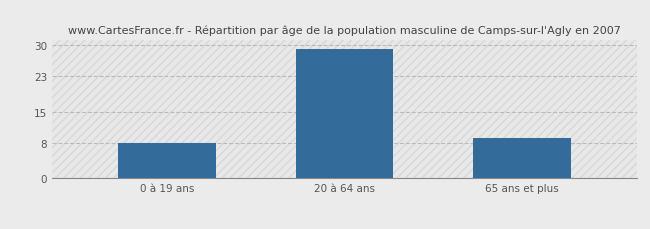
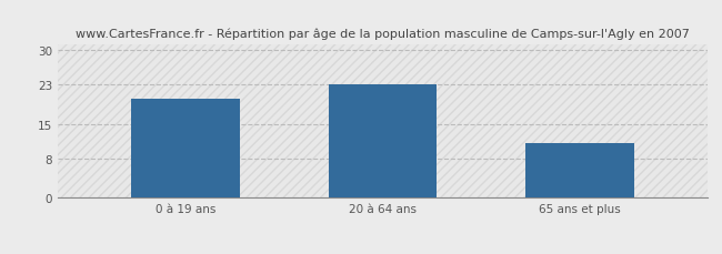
0 à 19 ans: 8 -> 20
20 à 64 ans: 29 -> 23
65 ans et plus: 9 -> 11
